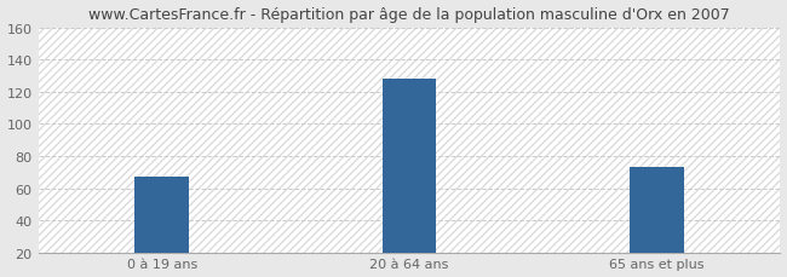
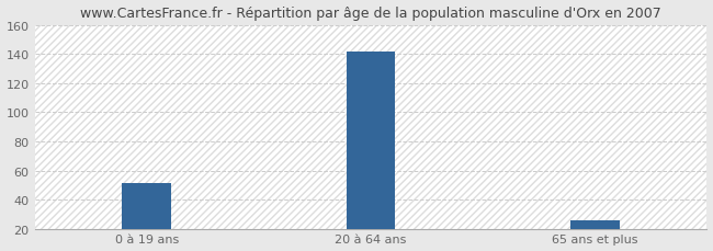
0 à 19 ans: 67 -> 51
20 à 64 ans: 128 -> 142
65 ans et plus: 73 -> 26
